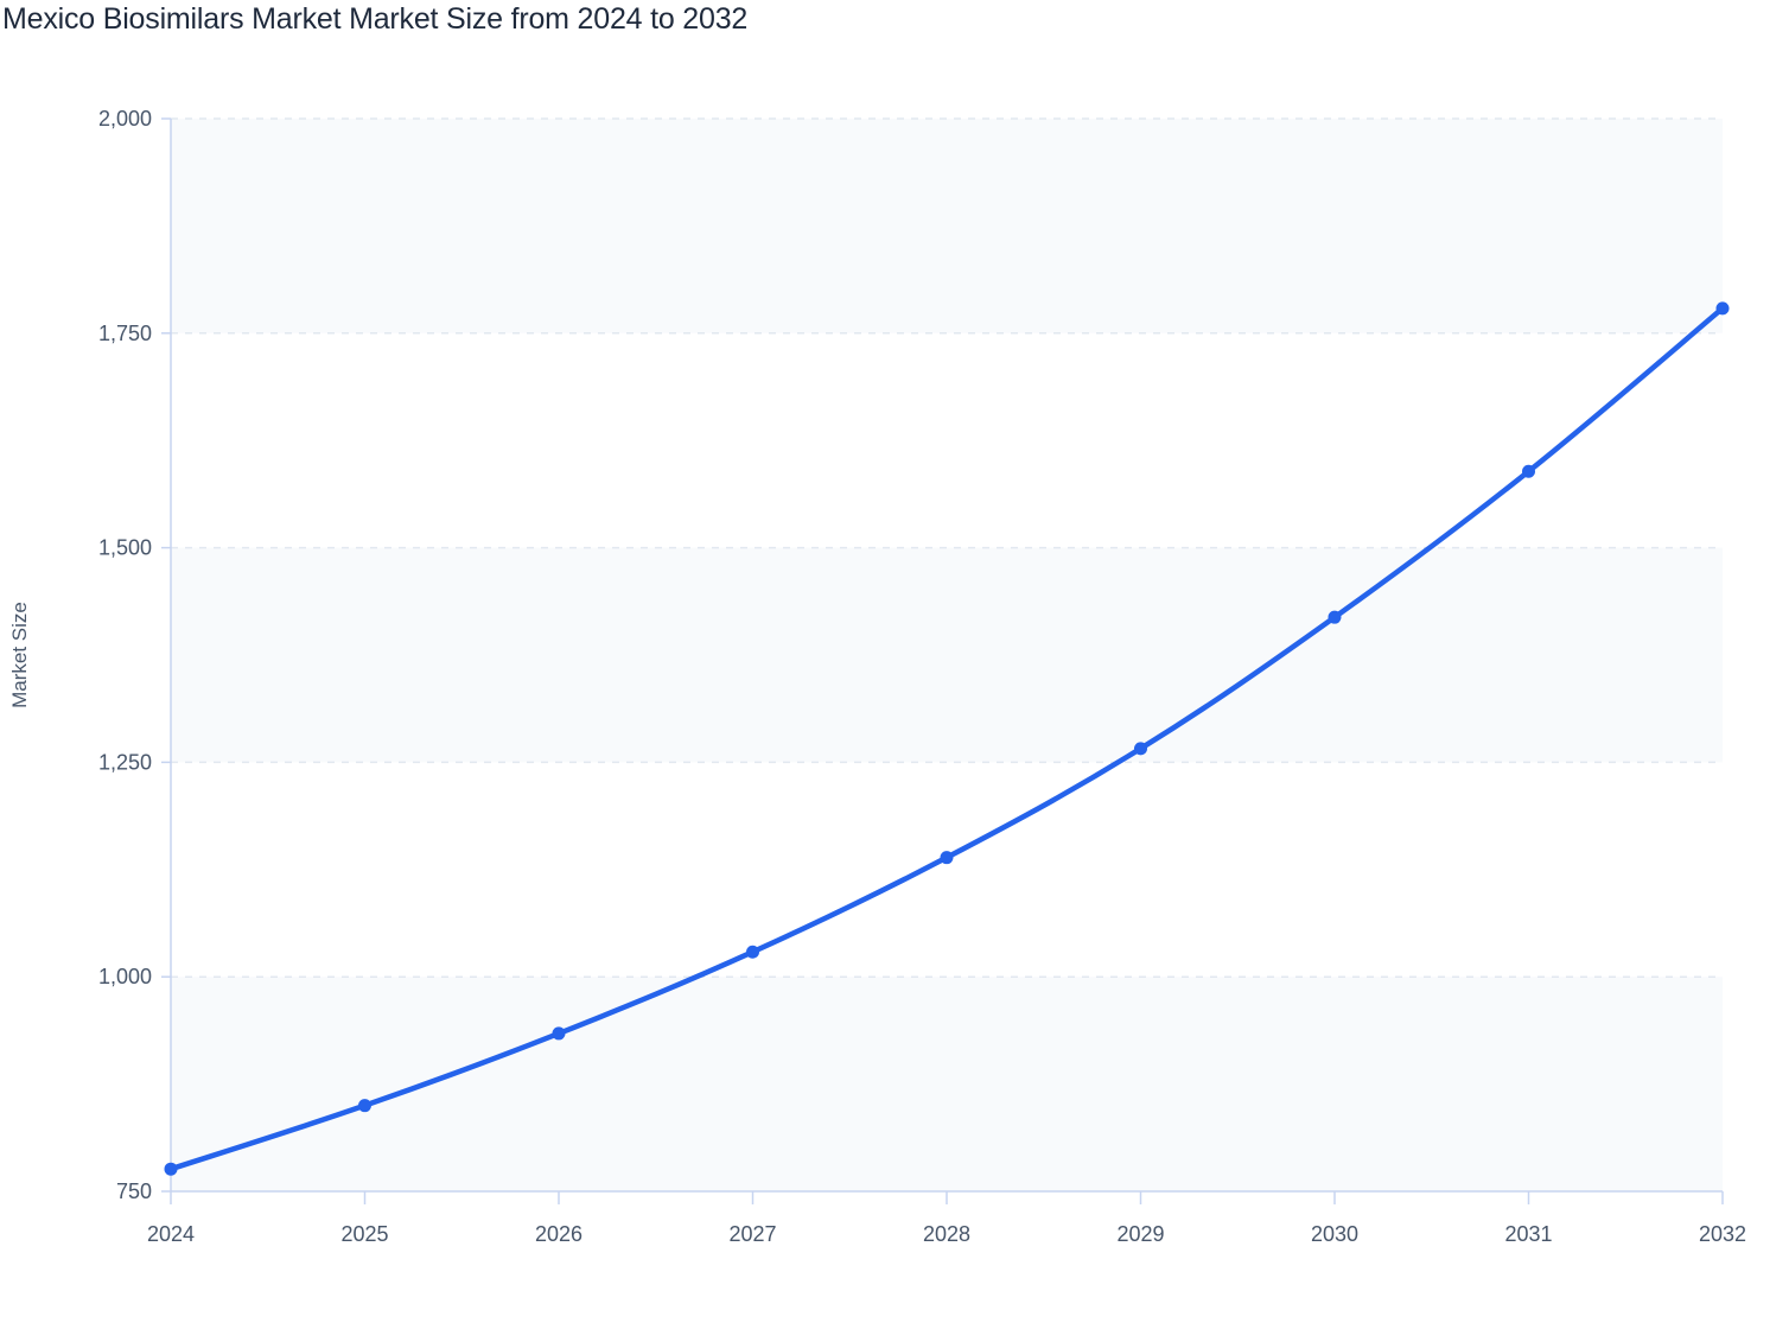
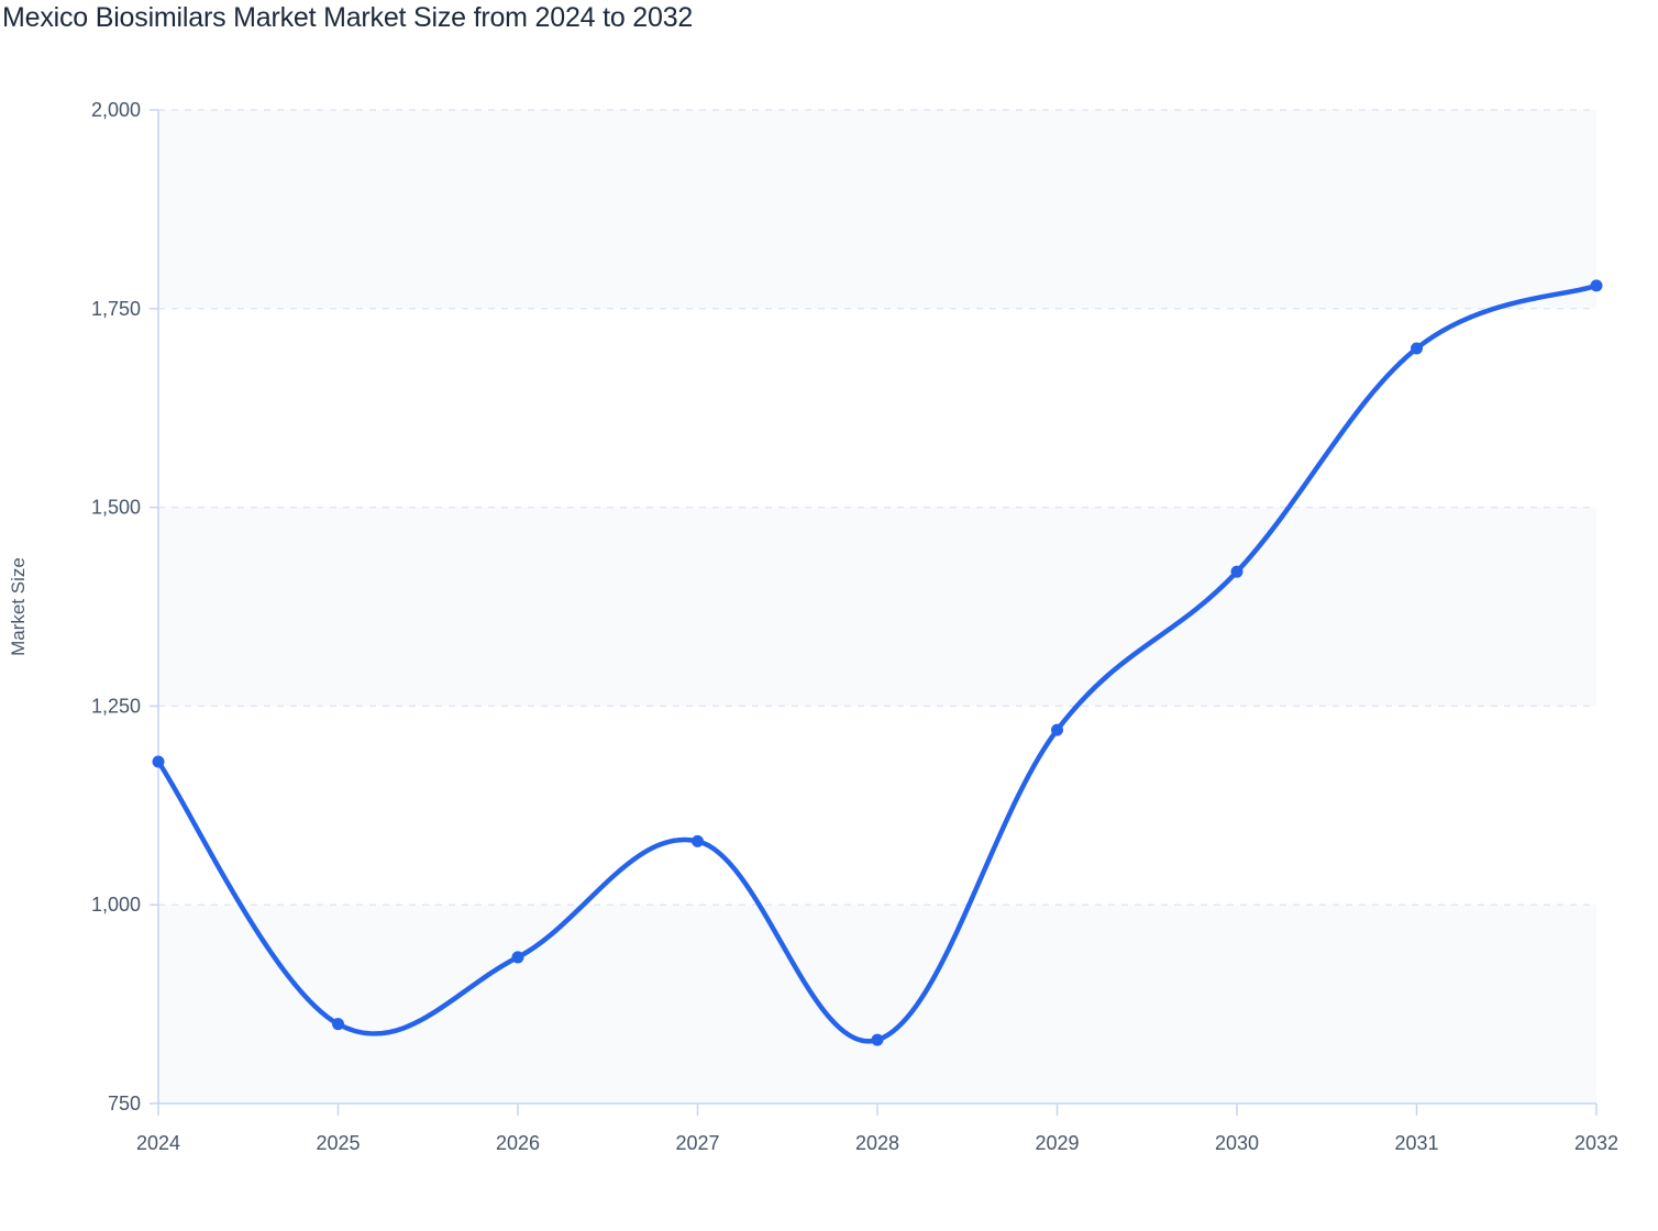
2024: 780 -> 1180
2027: 1030 -> 1080
2028: 1140 -> 830
2029: 1270 -> 1220
2031: 1590 -> 1700
